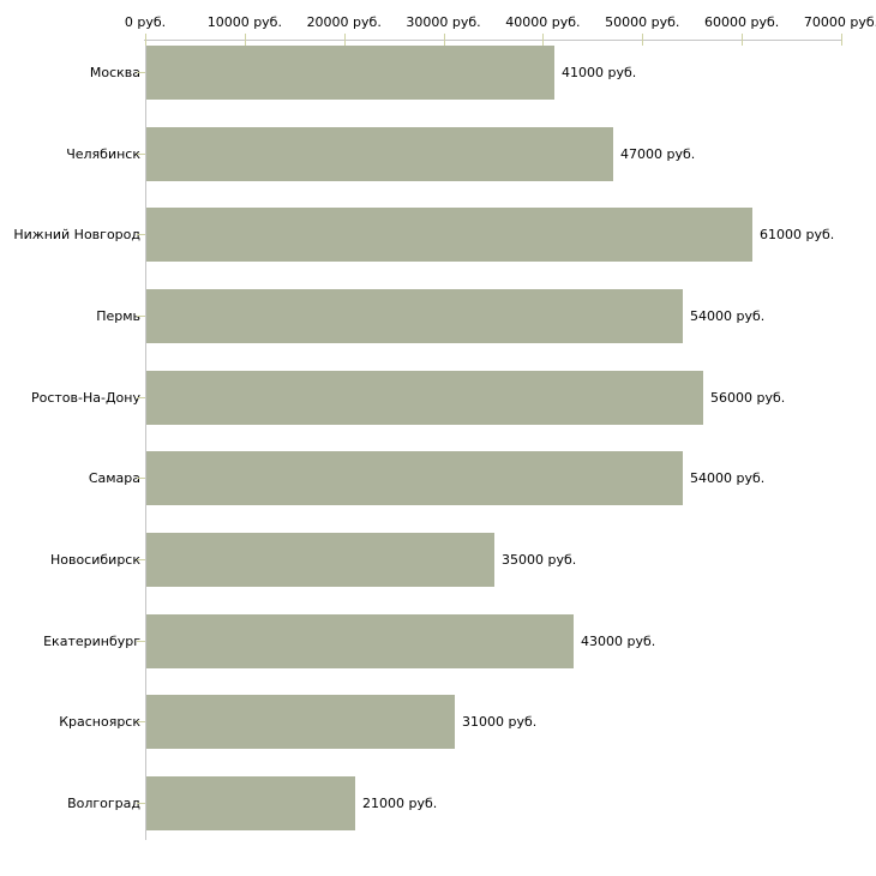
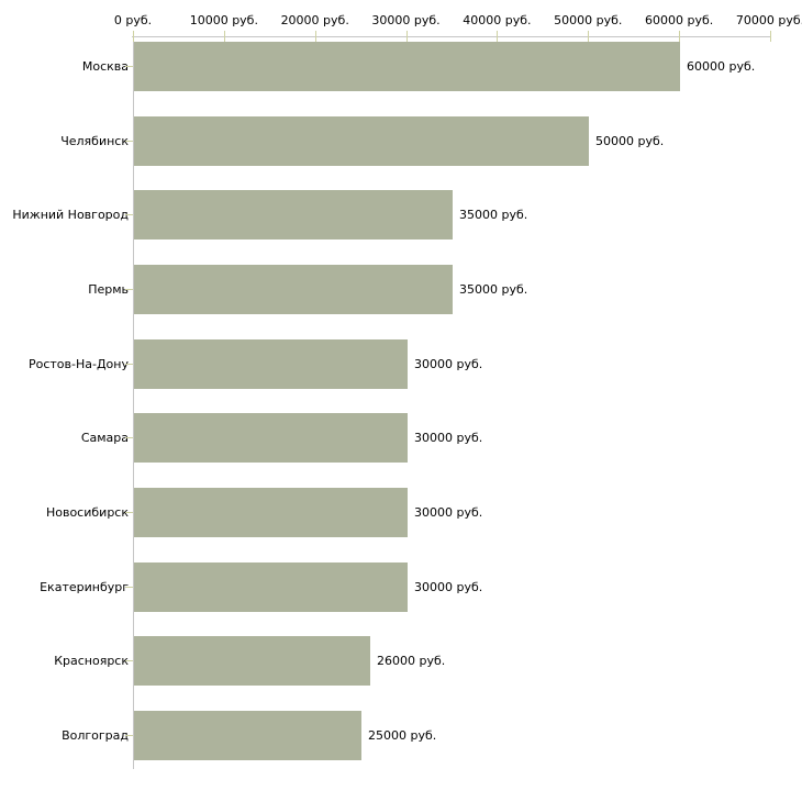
Москва: 41000 -> 60000
Челябинск: 47000 -> 50000
Нижний Новгород: 61000 -> 35000
Пермь: 54000 -> 35000
Ростов-На-Дону: 56000 -> 30000
Самара: 54000 -> 30000
Новосибирск: 35000 -> 30000
Екатеринбург: 43000 -> 30000
Красноярск: 31000 -> 26000
Волгоград: 21000 -> 25000
